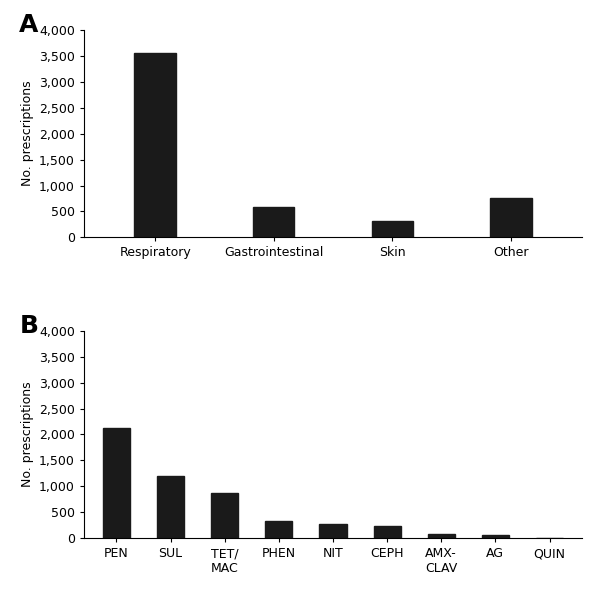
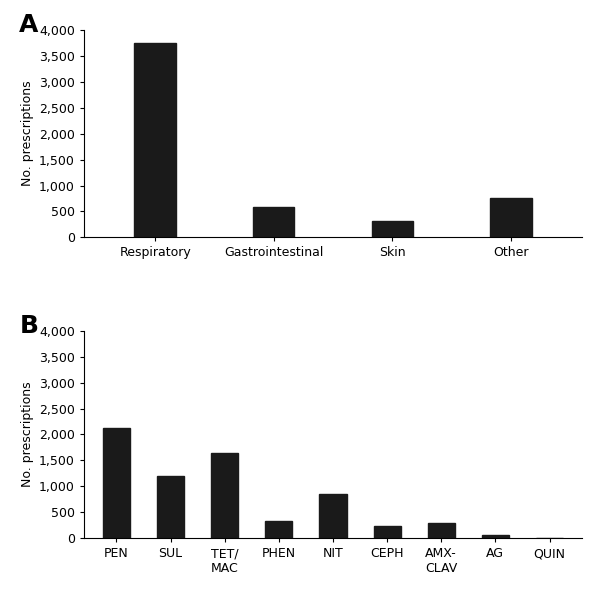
Respiratory: 3,560 -> 3,740
TET/ MAC: 870 -> 1,640
NIT: 270 -> 860
AMX- CLAV: 80 -> 300
